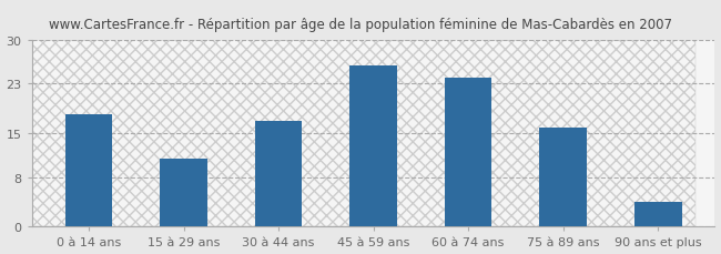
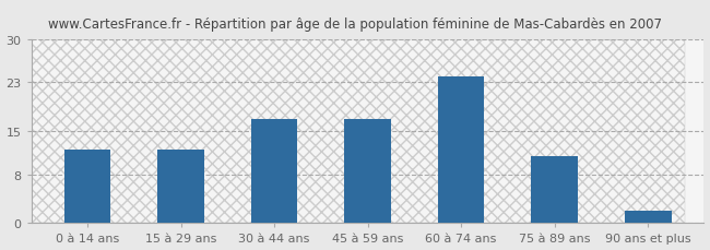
0 à 14 ans: 18 -> 12
15 à 29 ans: 11 -> 12
45 à 59 ans: 26 -> 17
75 à 89 ans: 16 -> 11
90 ans et plus: 4 -> 2
